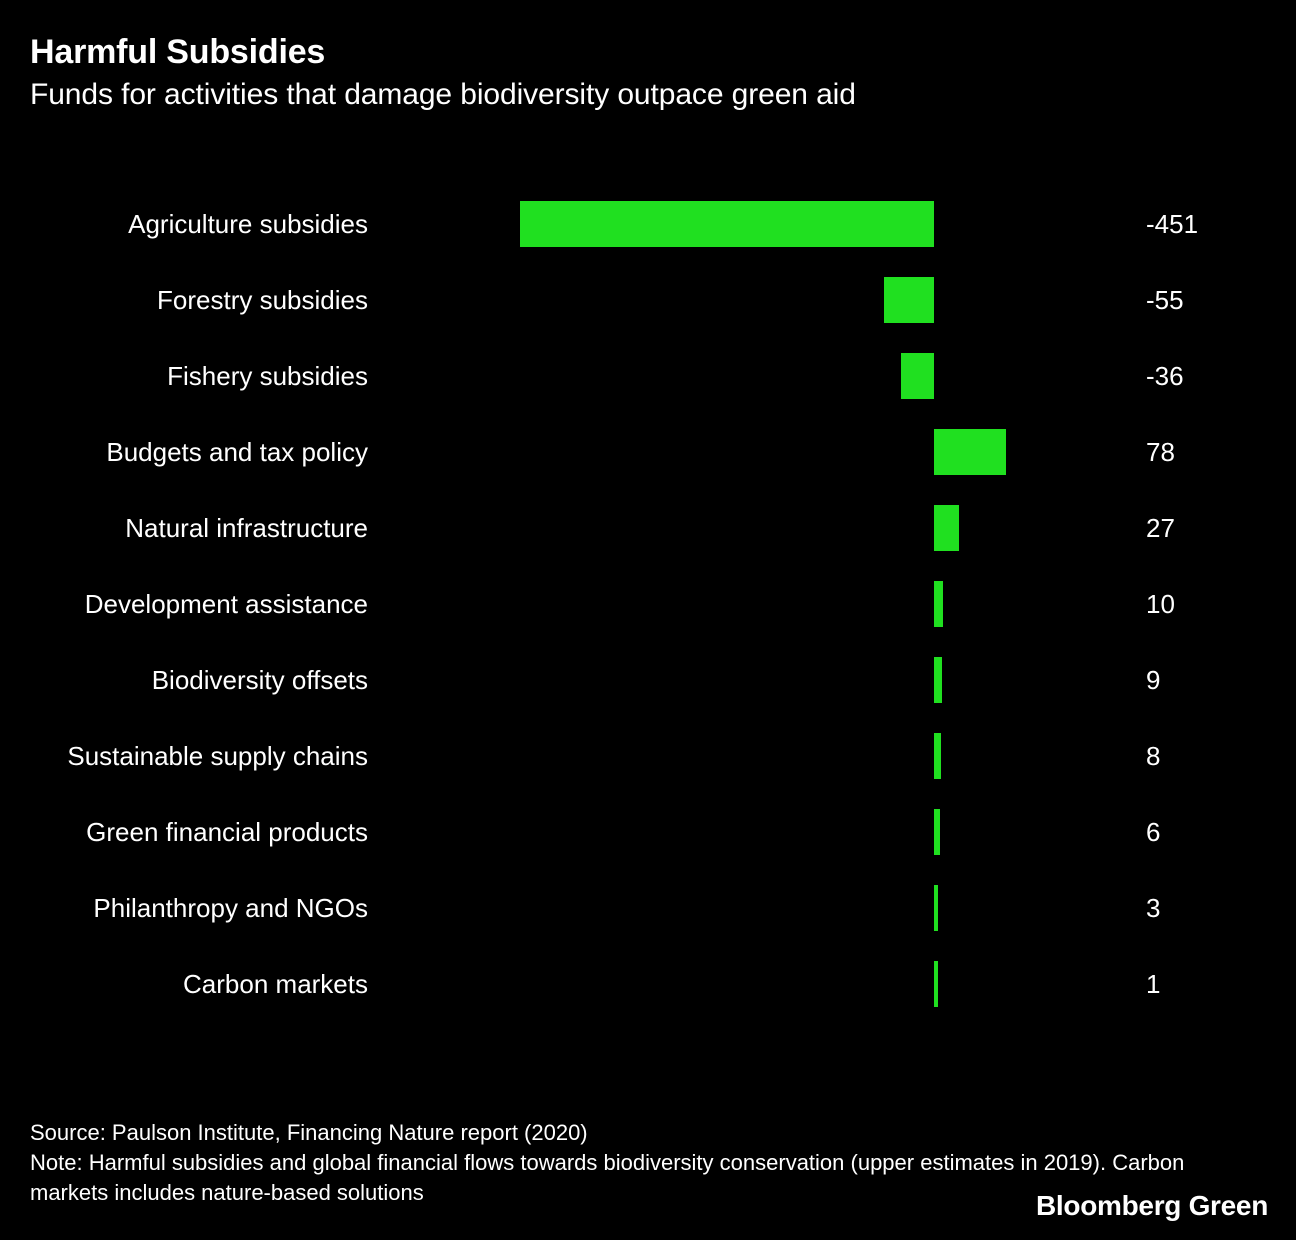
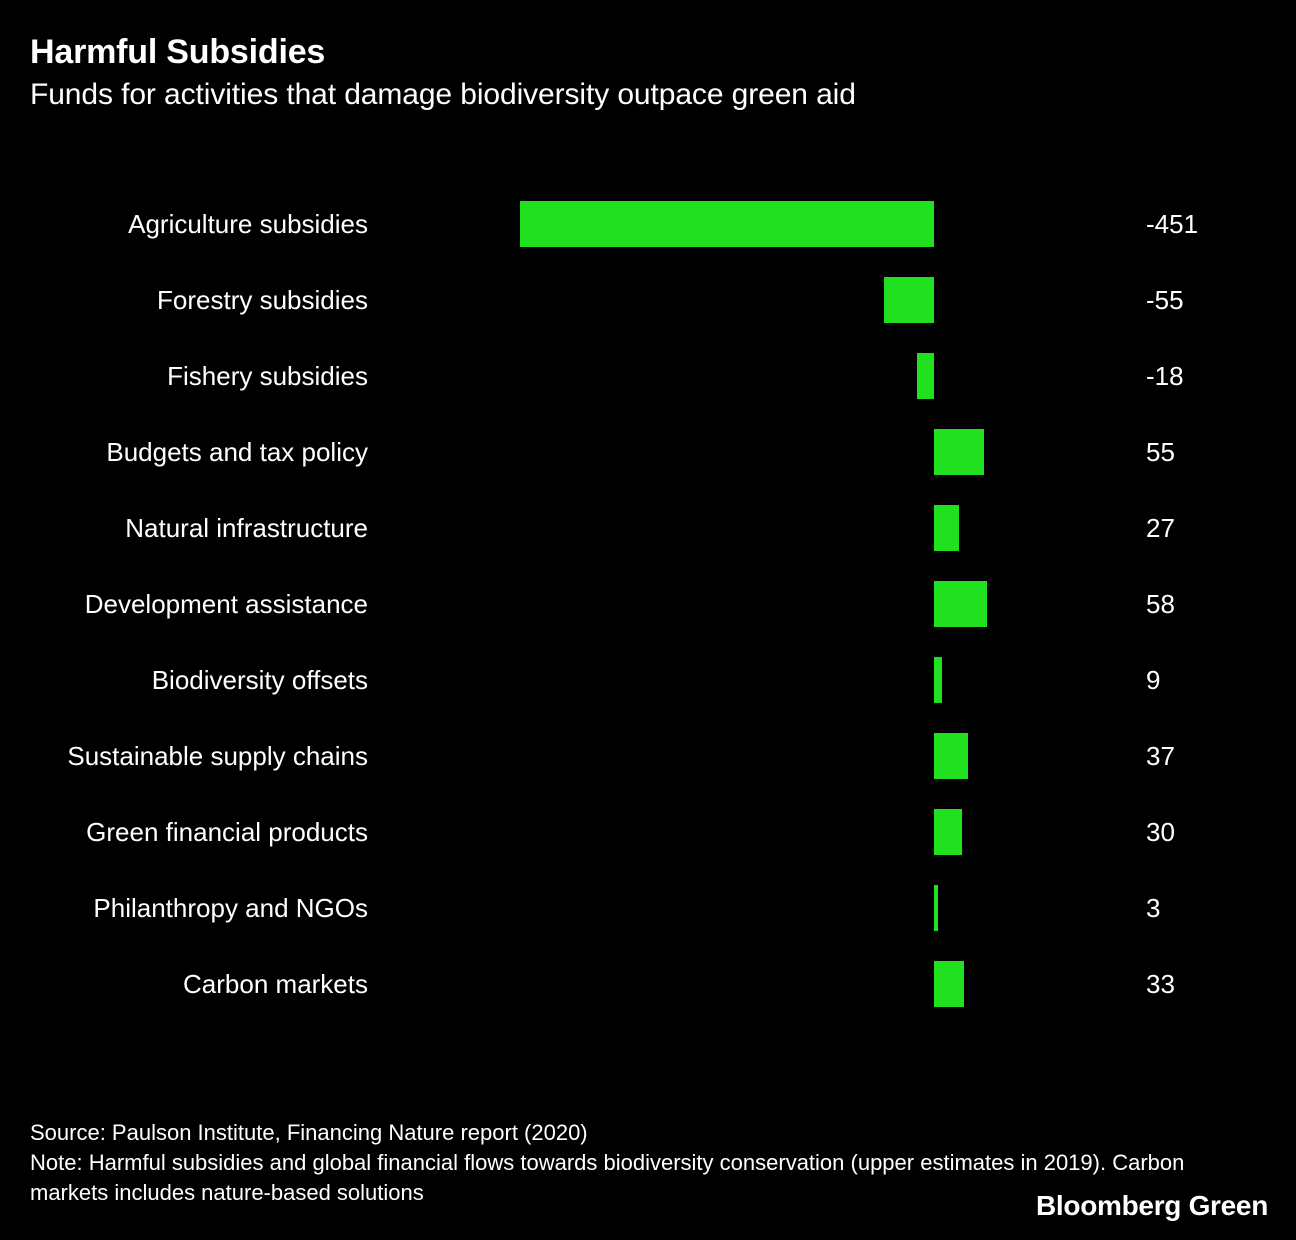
Fishery subsidies: -36 -> -18
Budgets and tax policy: 78 -> 55
Development assistance: 10 -> 58
Sustainable supply chains: 8 -> 37
Green financial products: 6 -> 30
Carbon markets: 1 -> 33
